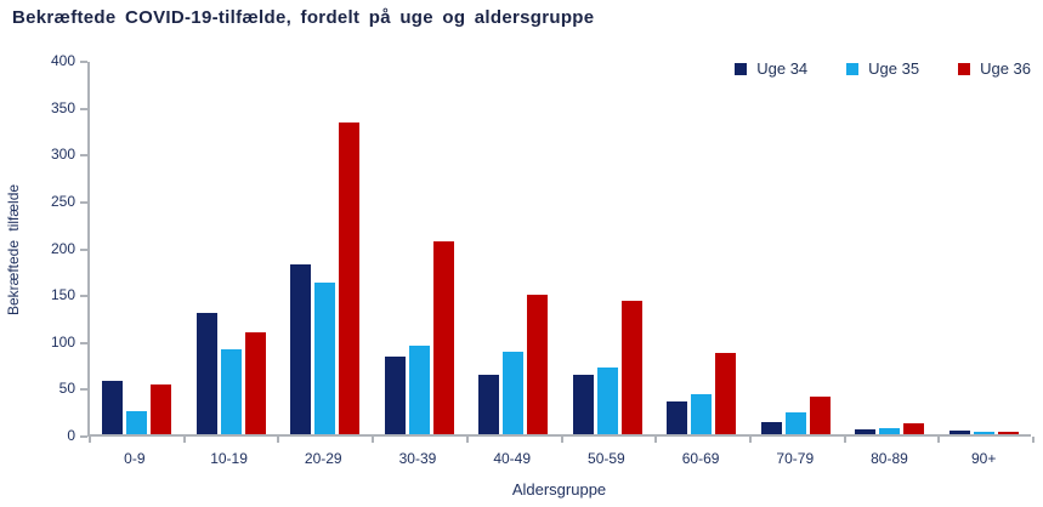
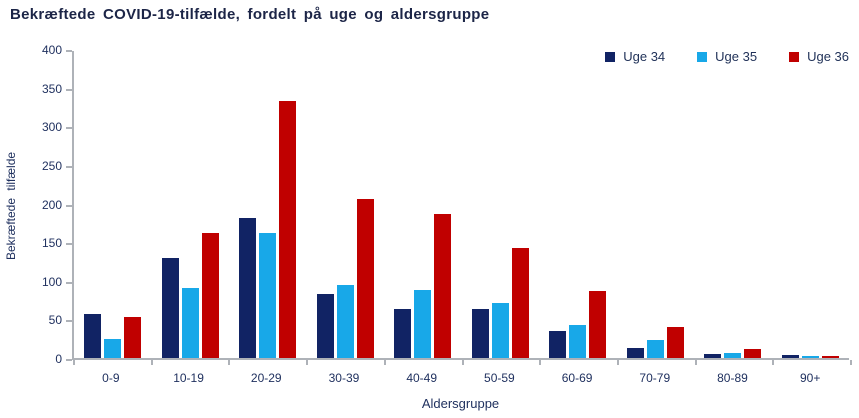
Uge 36/10-19: 110 -> 160
Uge 36/40-49: 150 -> 190
